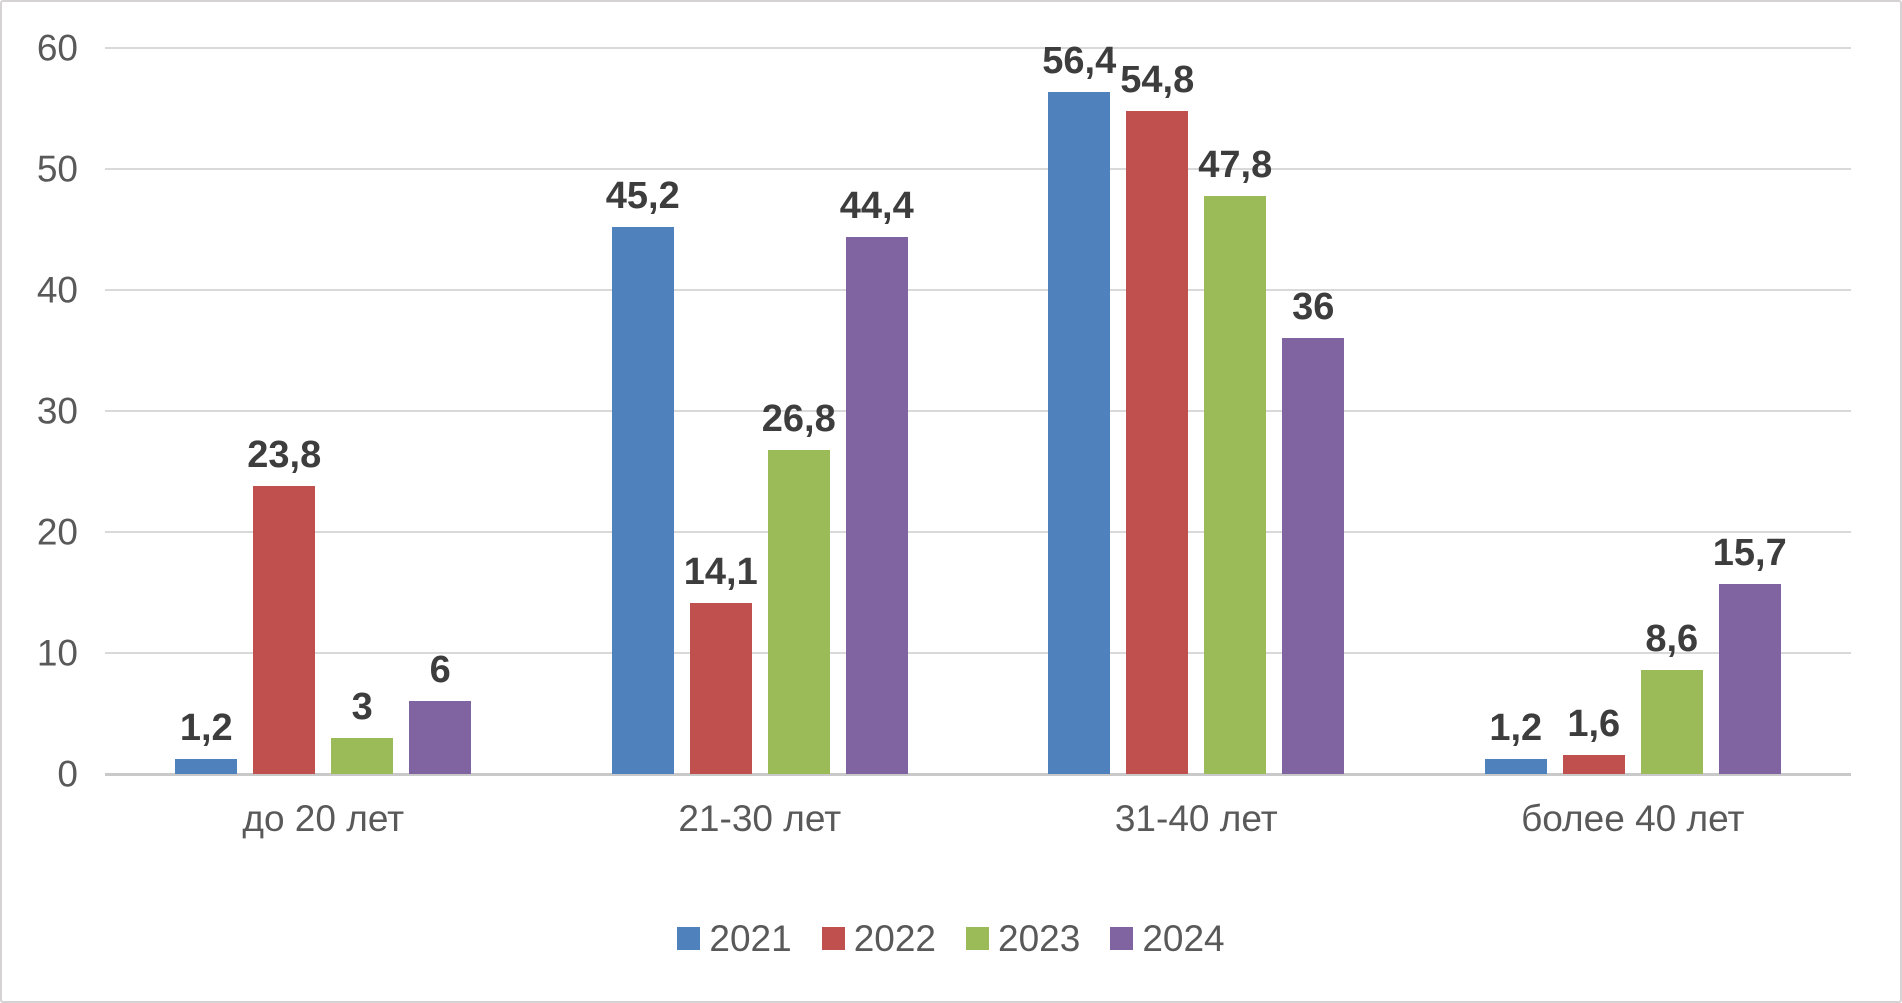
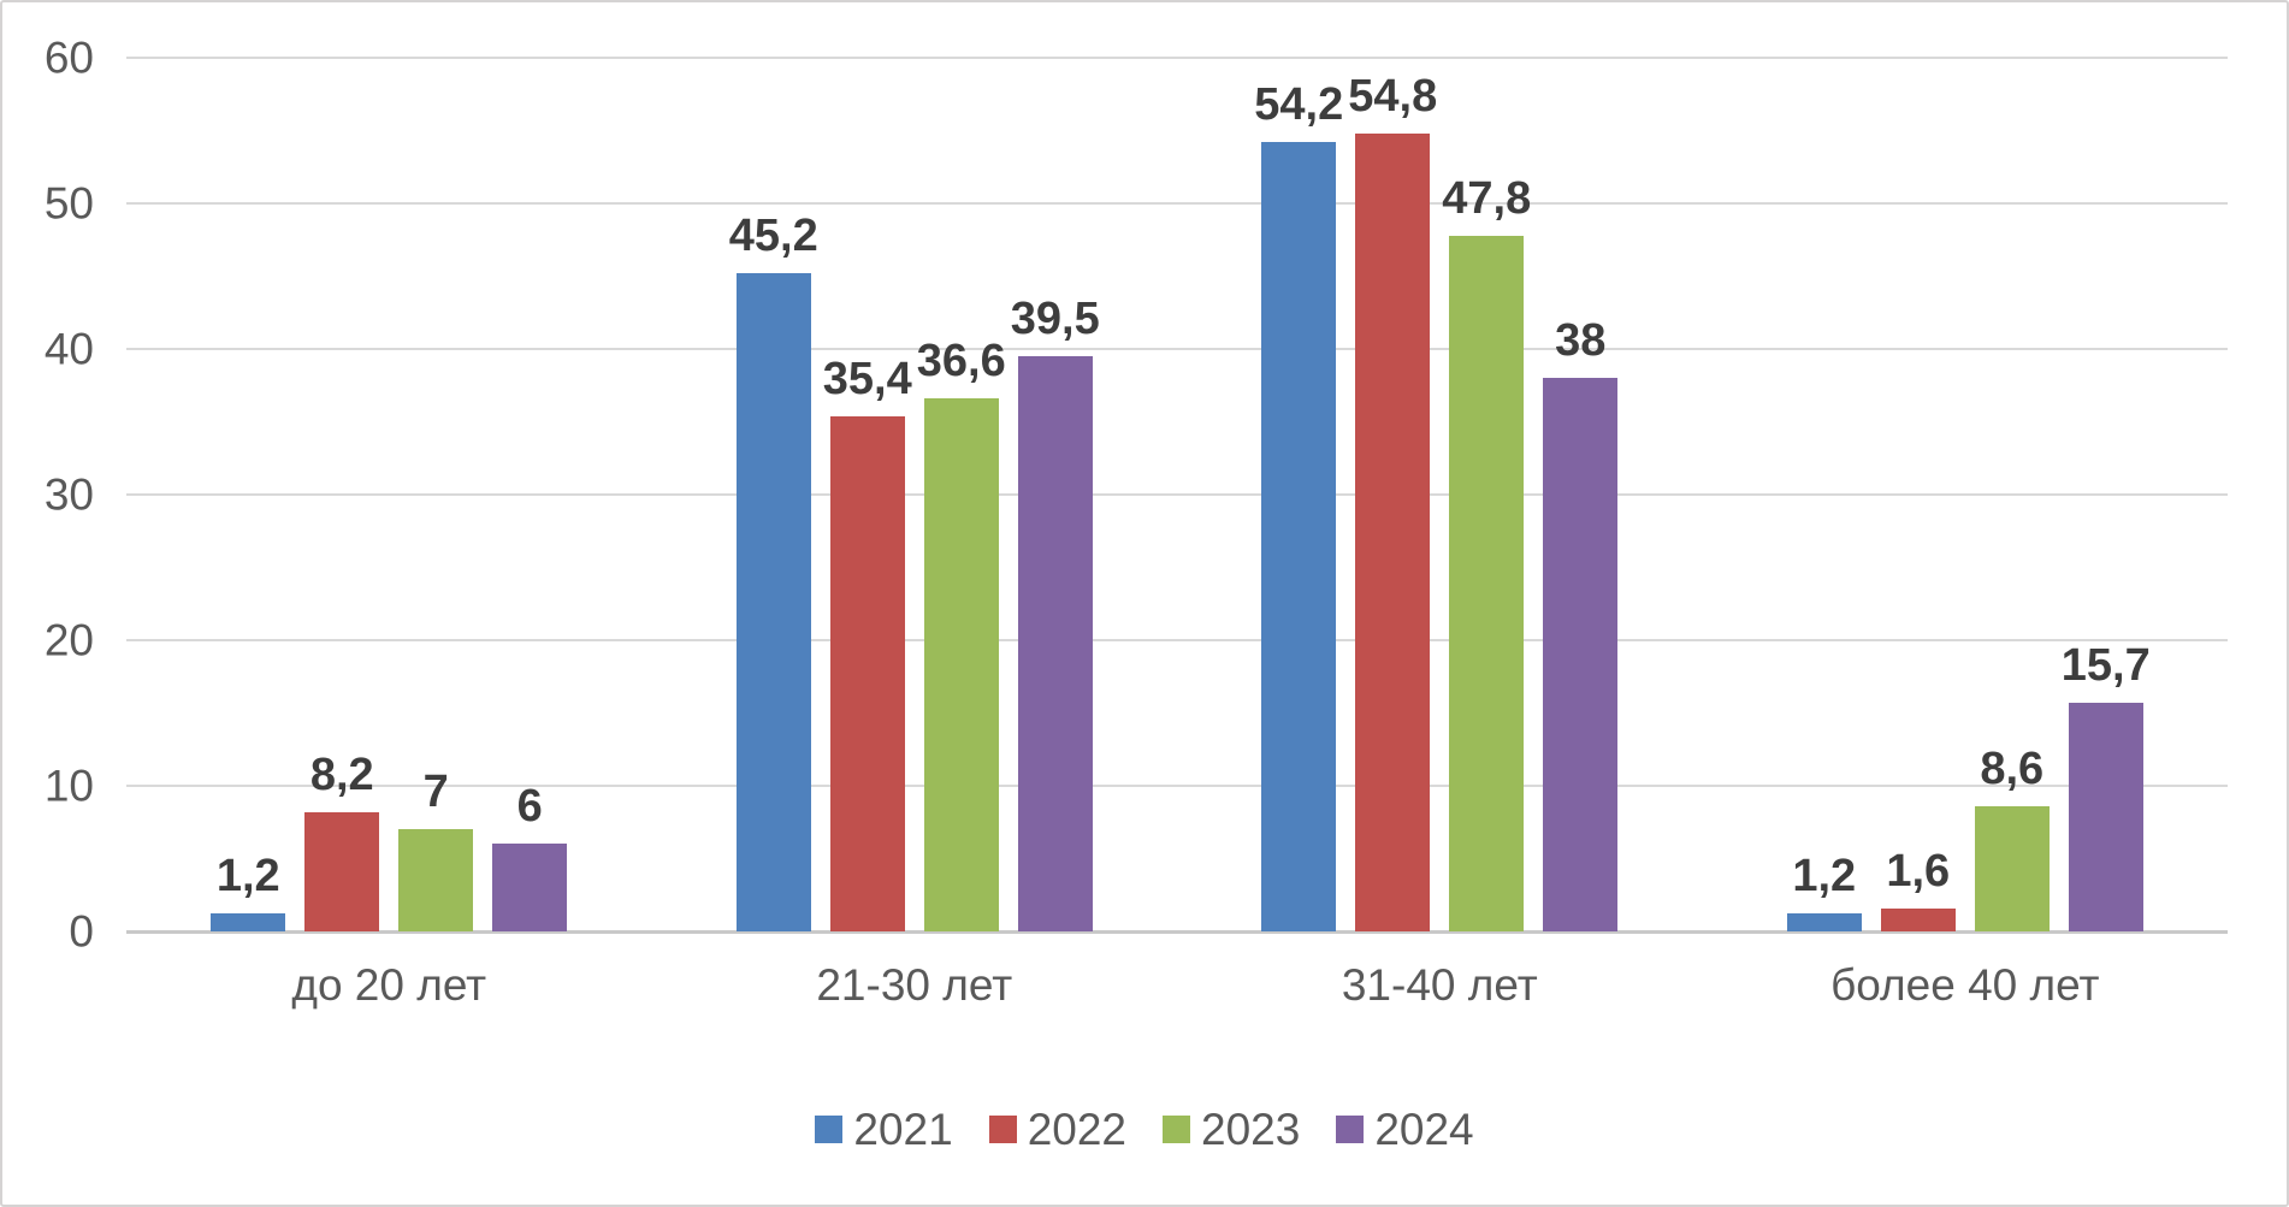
2022/до 20 лет: 23,8 -> 8,2
2023/до 20 лет: 3 -> 7
2022/21-30 лет: 14,1 -> 35,4
2023/21-30 лет: 26,8 -> 36,6
2024/21-30 лет: 44,4 -> 39,5
2021/31-40 лет: 56,4 -> 54,2
2024/31-40 лет: 36 -> 38
